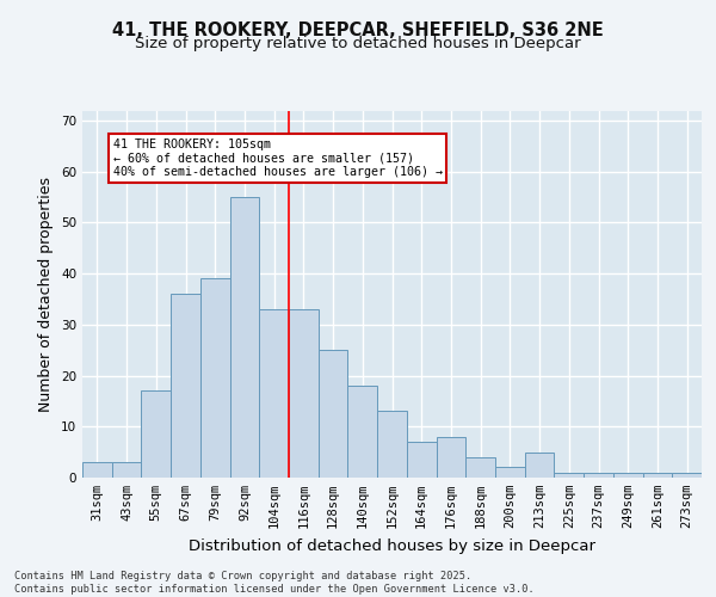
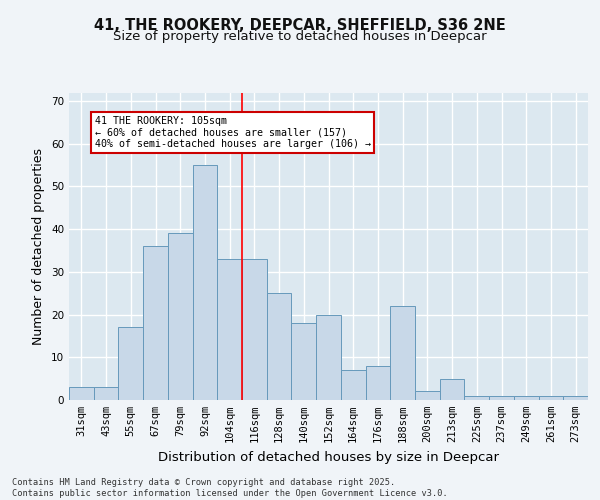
152sqm: 13 -> 20
188sqm: 4 -> 22
